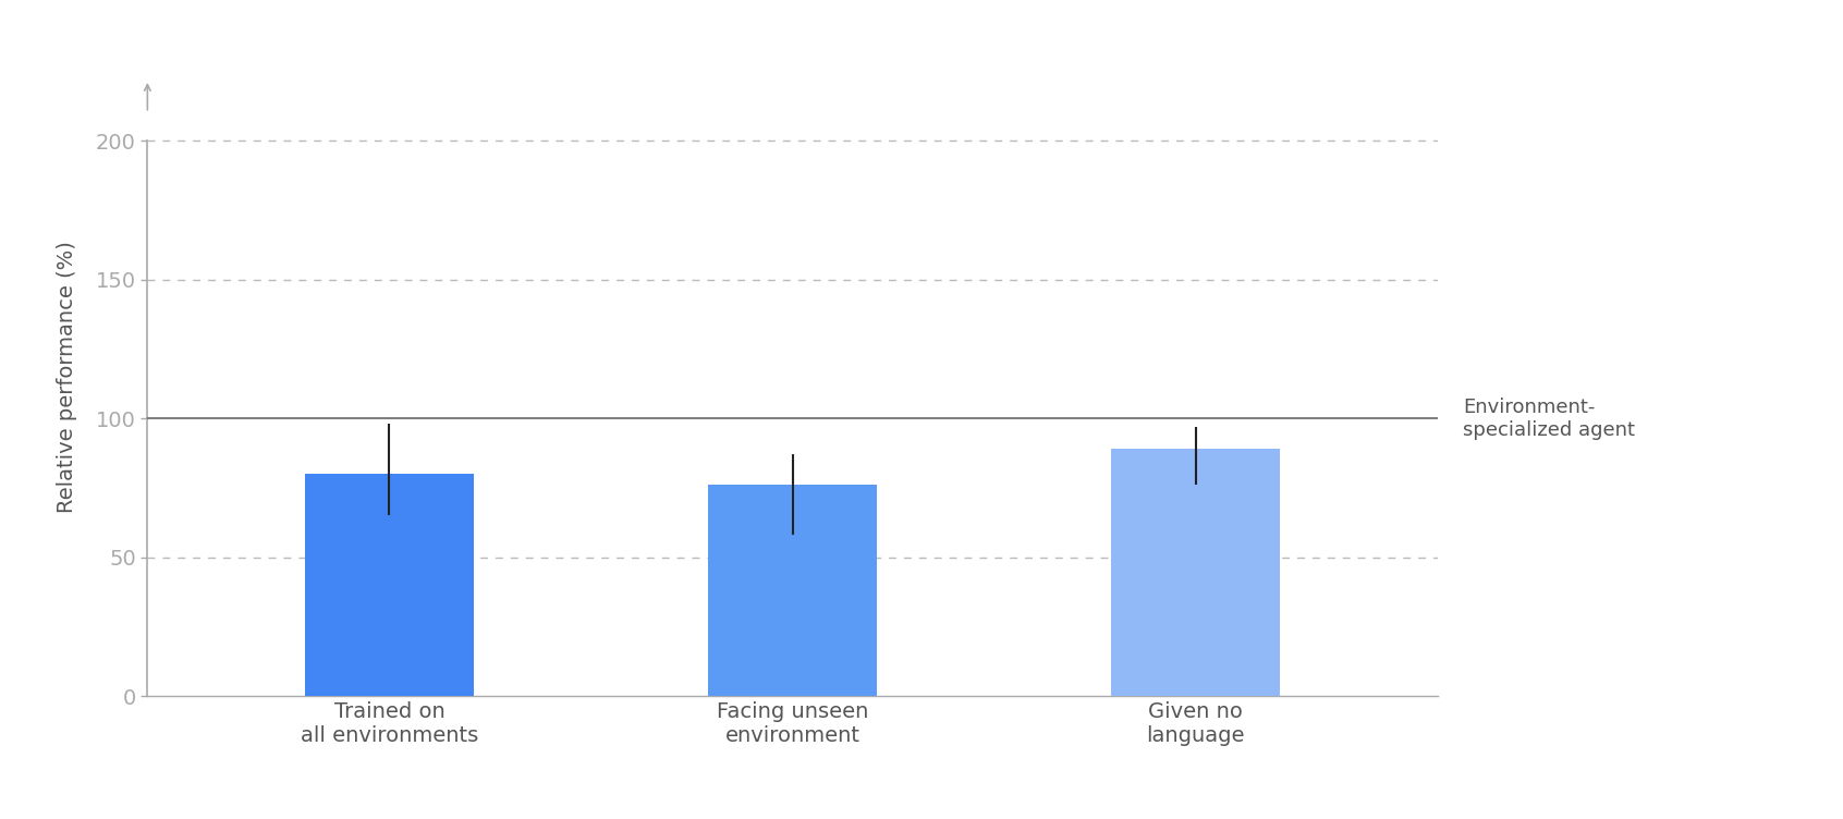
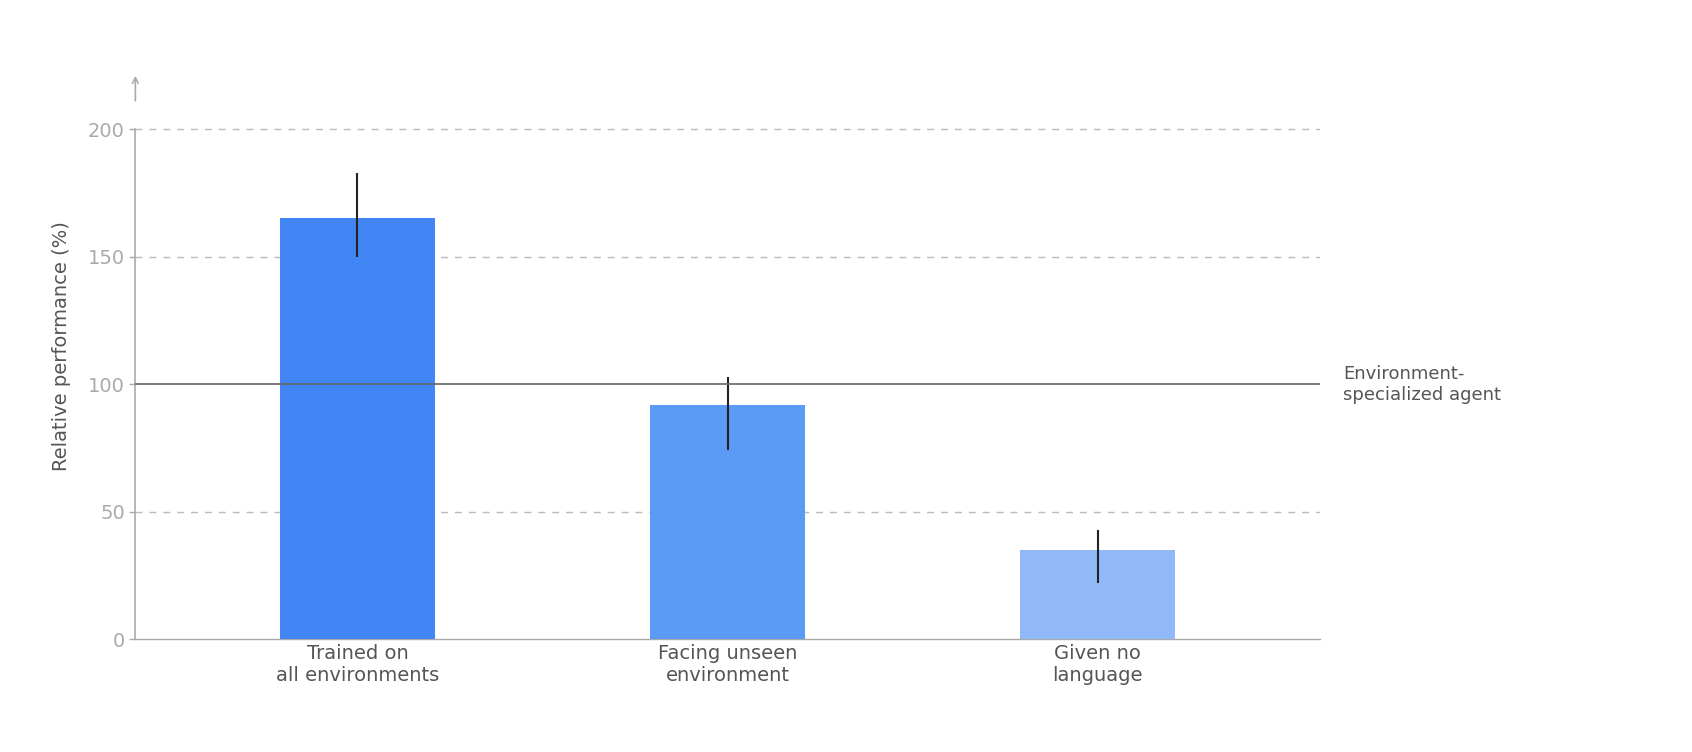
Trained on all environments: 80 -> 165
Facing unseen environment: 76 -> 92
Given no language: 89 -> 35
